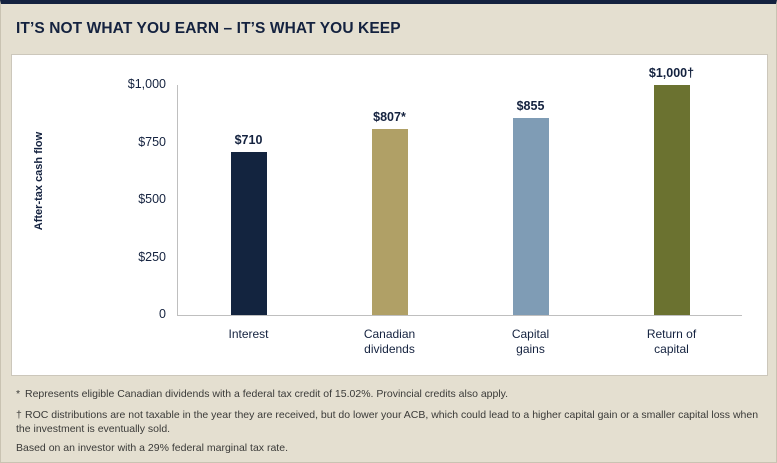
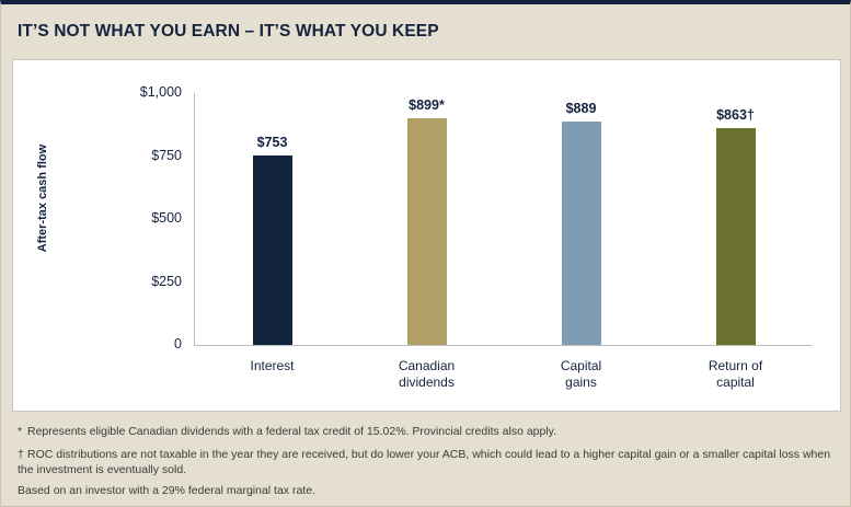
Interest: $710 -> $753
Canadian dividends: 807 -> 899
Capital gains: $855 -> $889
Return of capital: 1,000 -> 863
